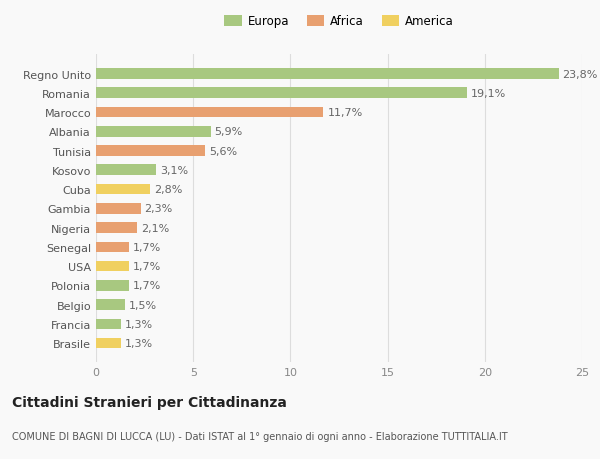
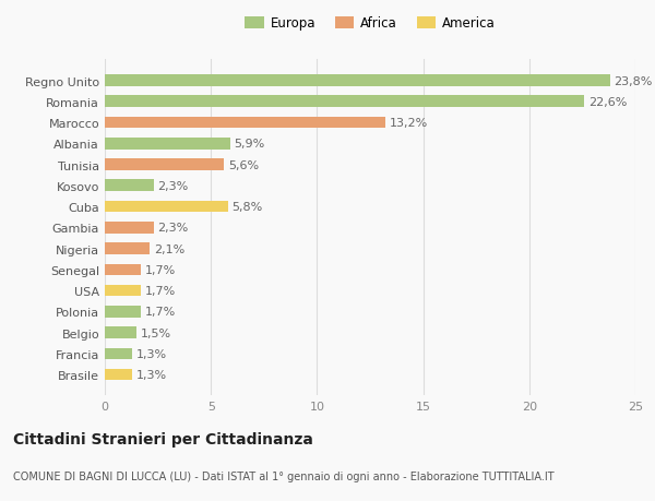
Romania: 19,1% -> 22,6%
Marocco: 11,7% -> 13,2%
Kosovo: 3,1% -> 2,3%
Cuba: 2,8% -> 5,8%
